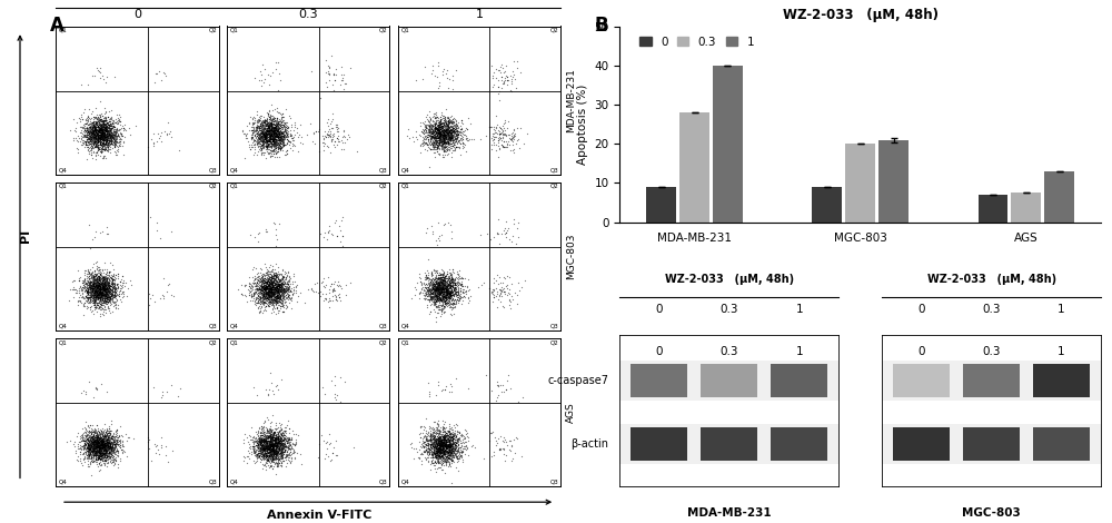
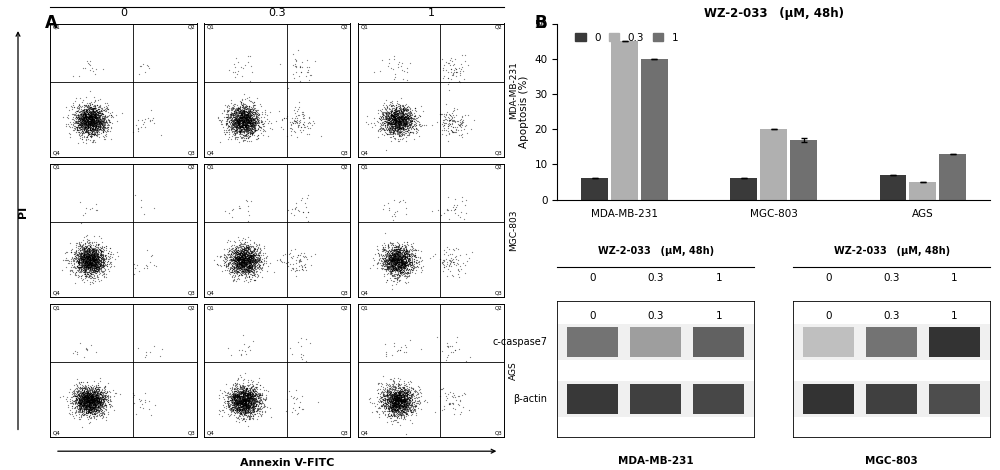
WZ-2-033 (μM, 48h)/0/MDA-MB-231: 9 -> 6
WZ-2-033 (μM, 48h)/0.3/MDA-MB-231: 28.0 -> 45.0
WZ-2-033 (μM, 48h)/0/MGC-803: 9 -> 6
WZ-2-033 (μM, 48h)/1/MGC-803: 21 -> 17
WZ-2-033 (μM, 48h)/0.3/AGS: 7.5 -> 5.0
